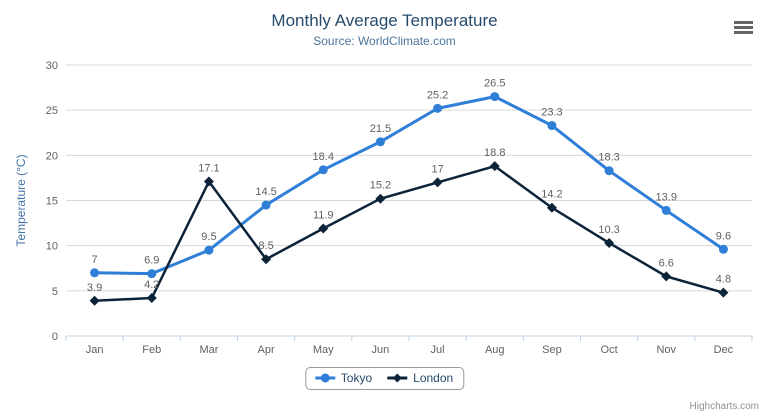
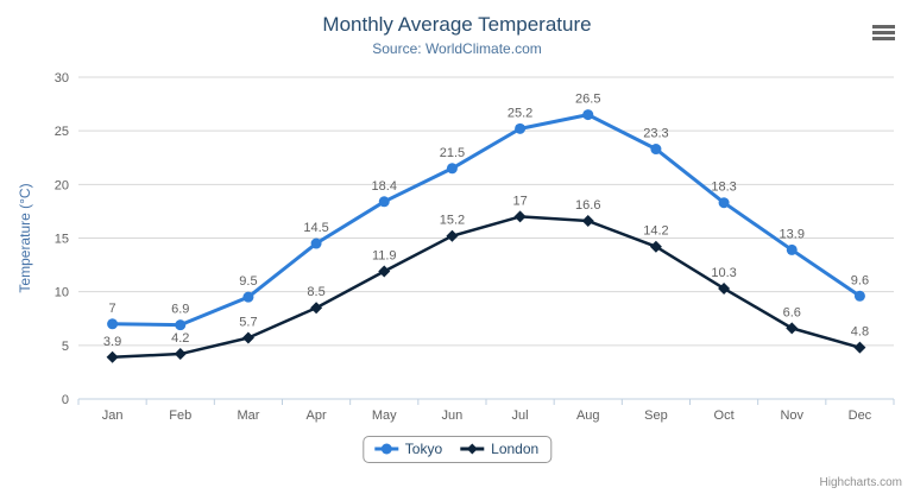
London/Mar: 17.1 -> 5.7
London/Aug: 18.8 -> 16.6
